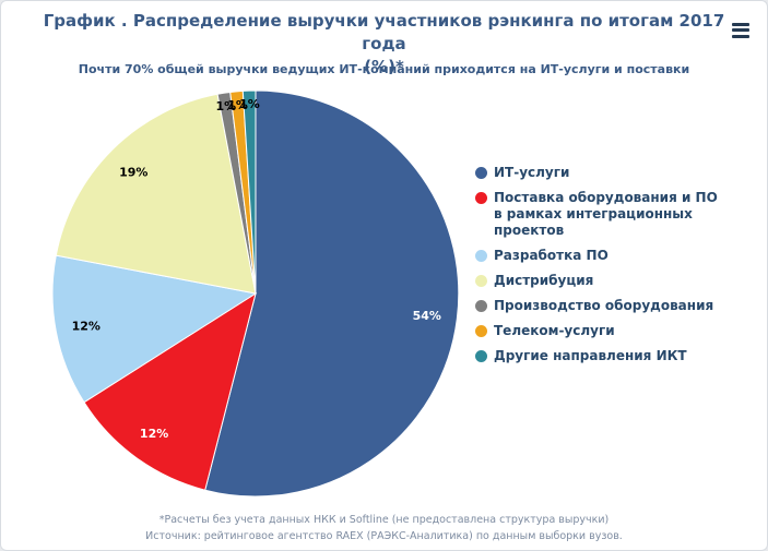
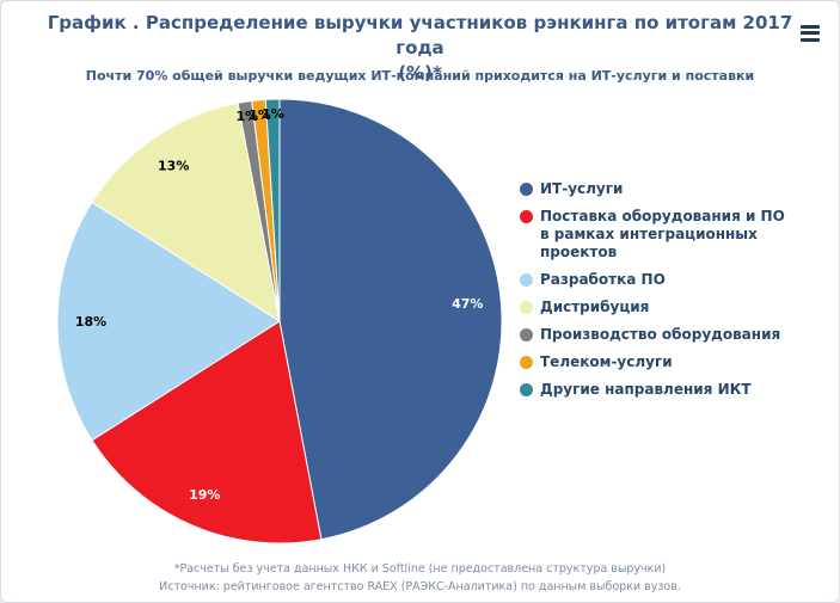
ИТ-услуги: 54% -> 47%
Поставка оборудования и ПО в рамках интеграционных проектов: 12% -> 19%
Разработка ПО: 12% -> 18%
Дистрибуция: 19% -> 13%
